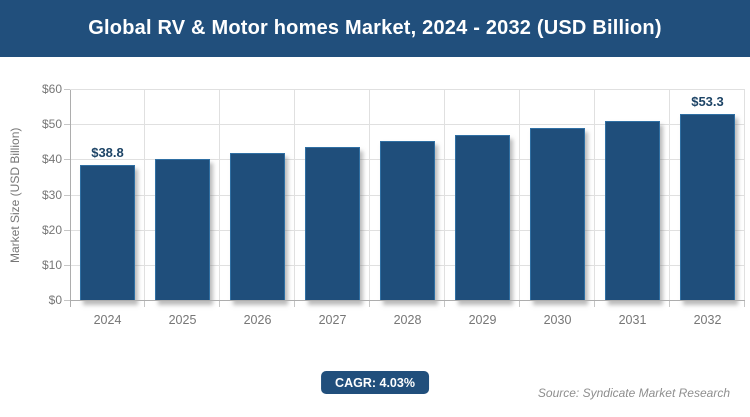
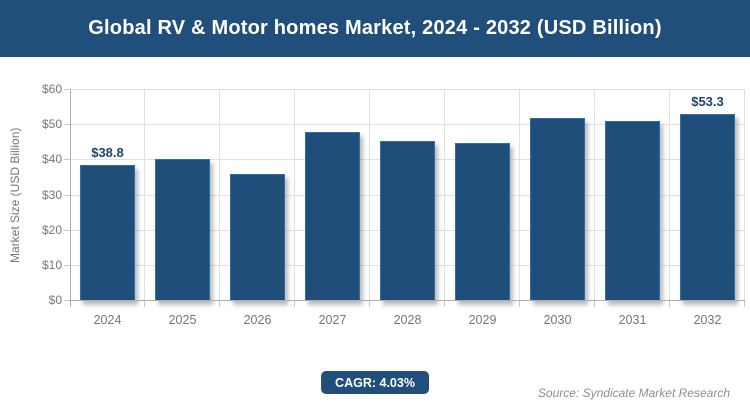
2026: $42 -> $36
2027: $44 -> $48
2029: $47 -> $45
2030: $49 -> $52
